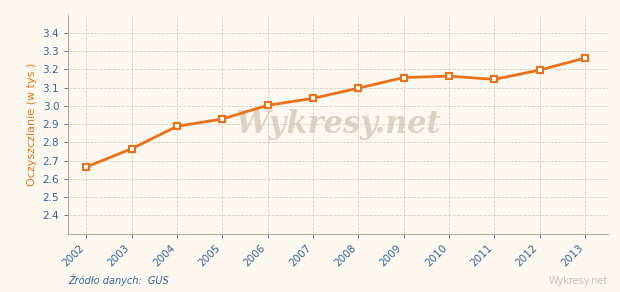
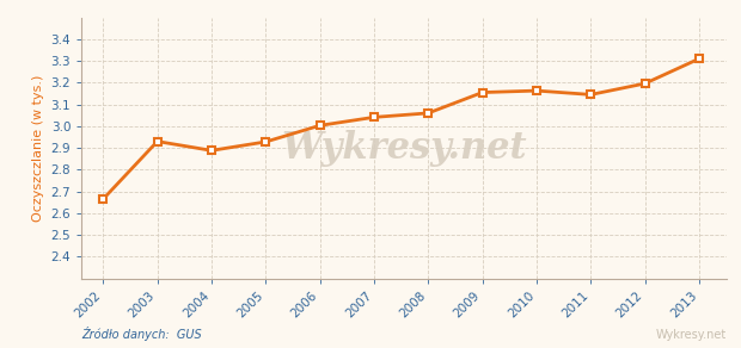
2003: 2.77 -> 2.93
2008: 3.10 -> 3.06
2013: 3.26 -> 3.31
